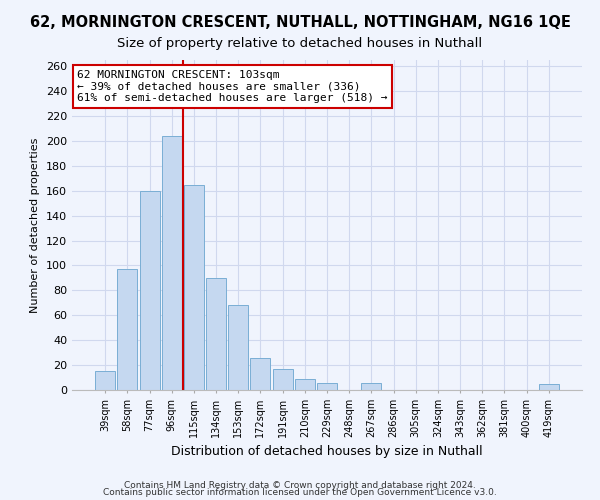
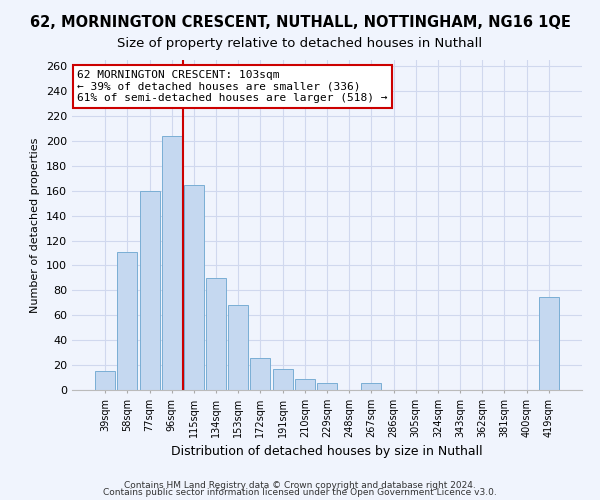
58sqm: 97 -> 111
419sqm: 5 -> 75
